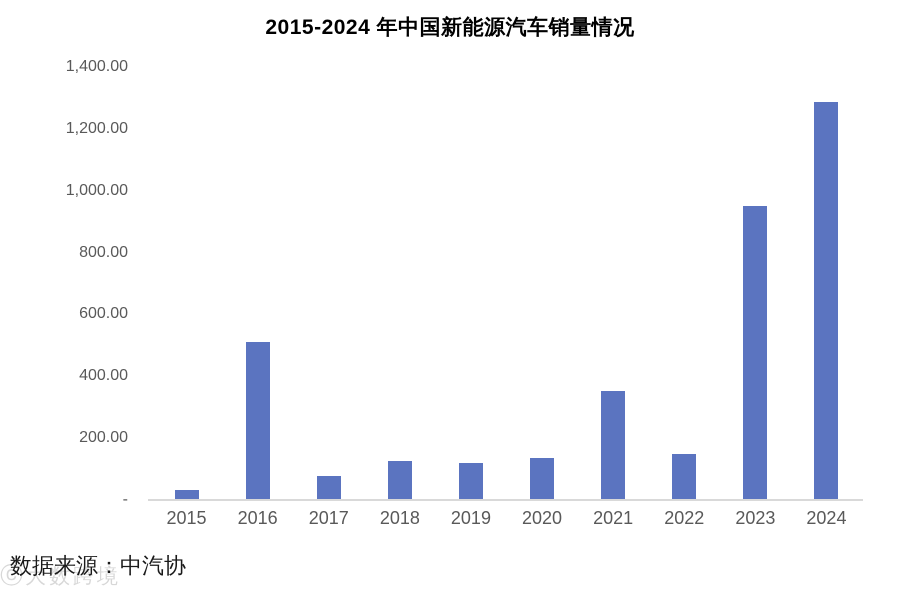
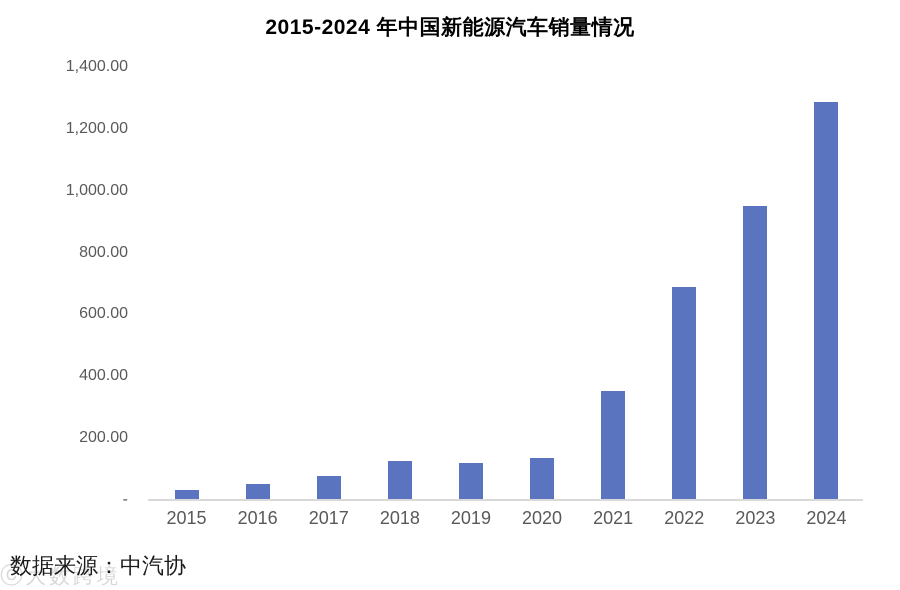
2016: 510 -> 50
2022: 150 -> 690
